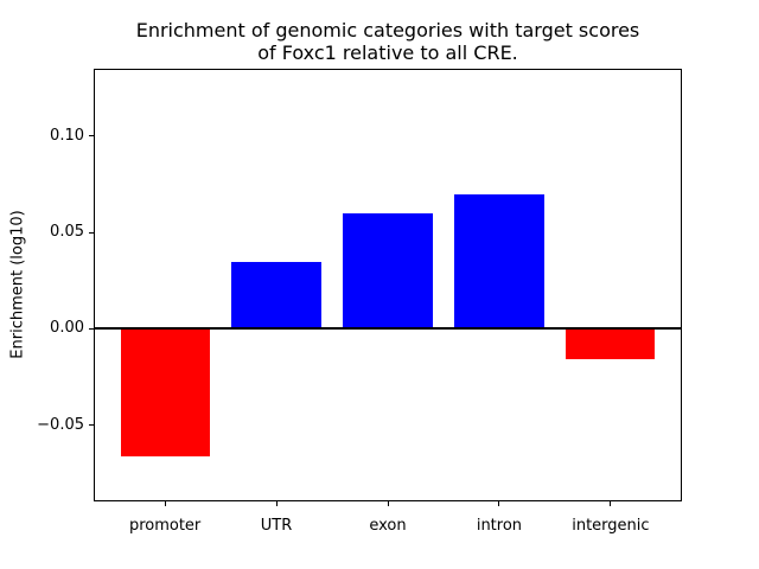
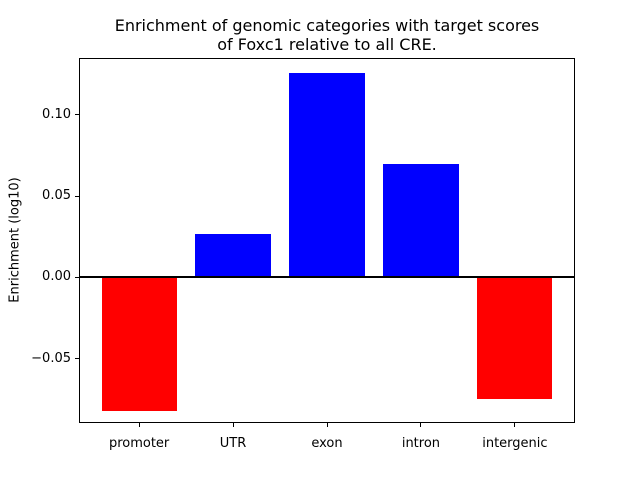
promoter: -0.066 -> -0.082
UTR: 0.035 -> 0.027
exon: 0.060 -> 0.126
intergenic: -0.016 -> -0.075
